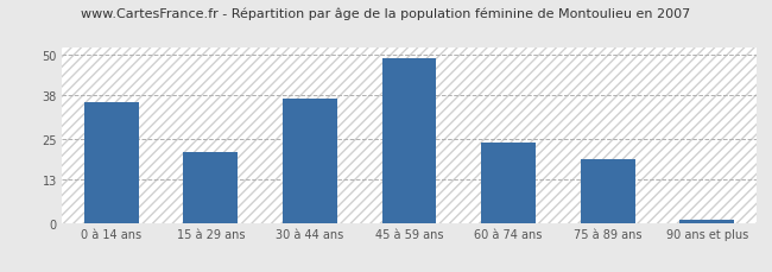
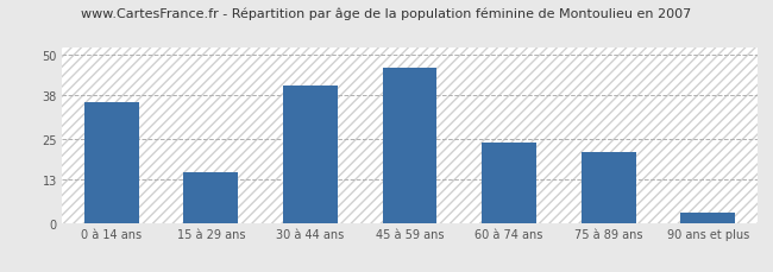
15 à 29 ans: 21 -> 15
30 à 44 ans: 37 -> 41
45 à 59 ans: 49 -> 46
75 à 89 ans: 19 -> 21
90 ans et plus: 1 -> 3
